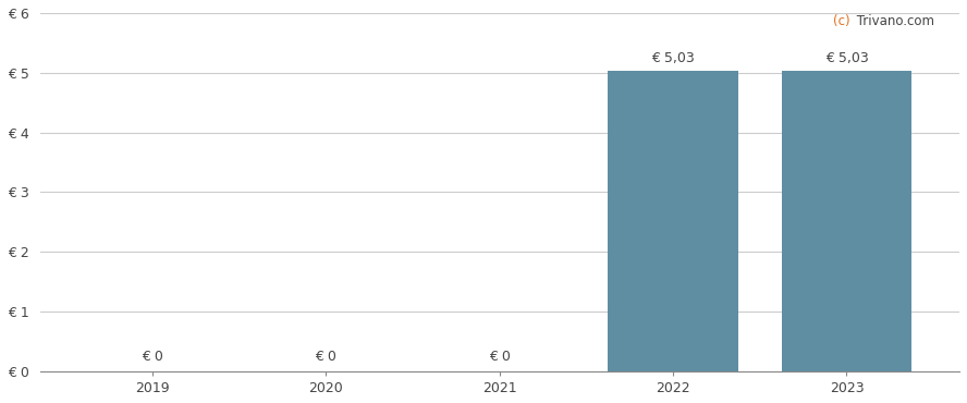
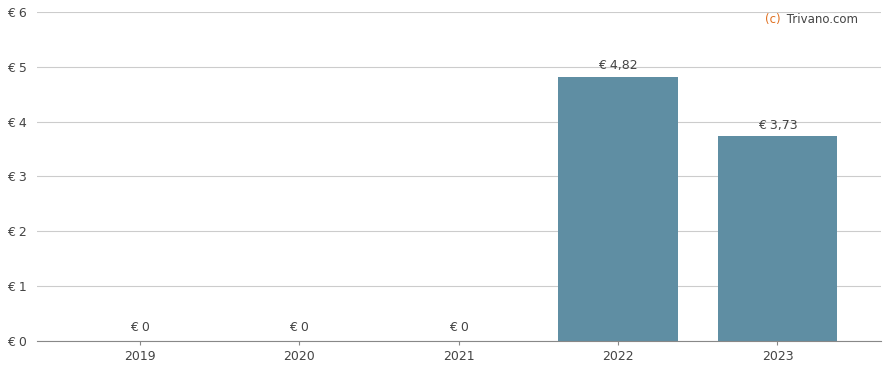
2022: 5,03 -> 4,82
2023: 5,03 -> 3,73
